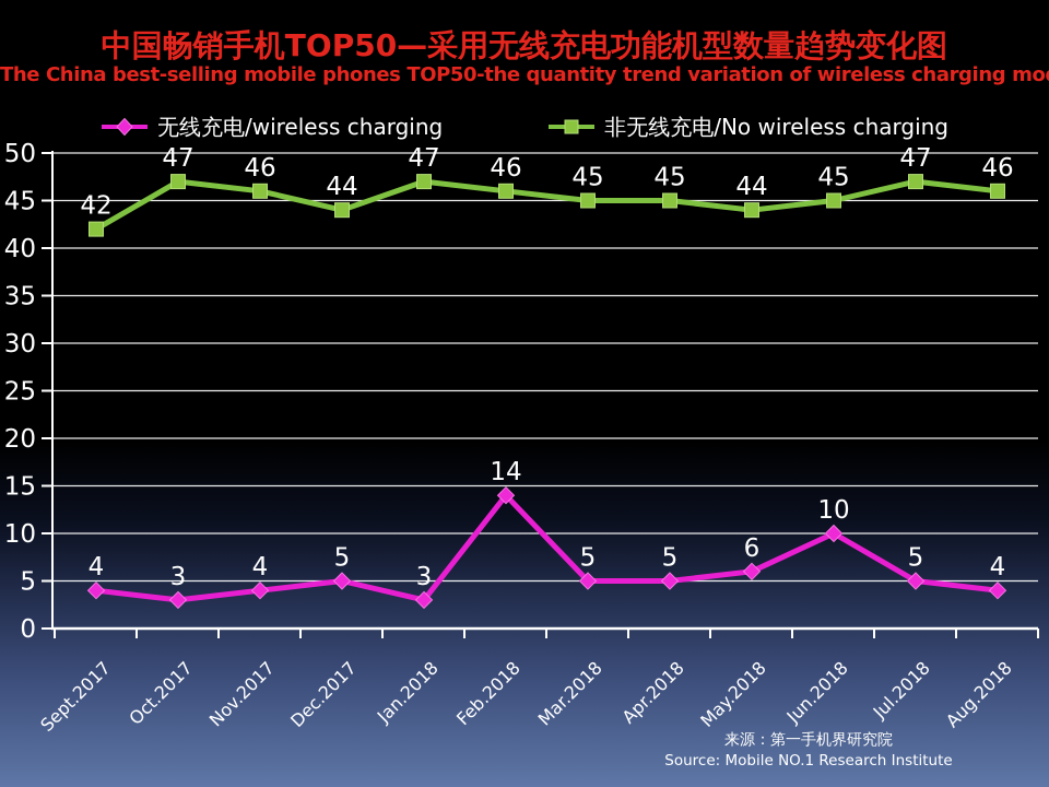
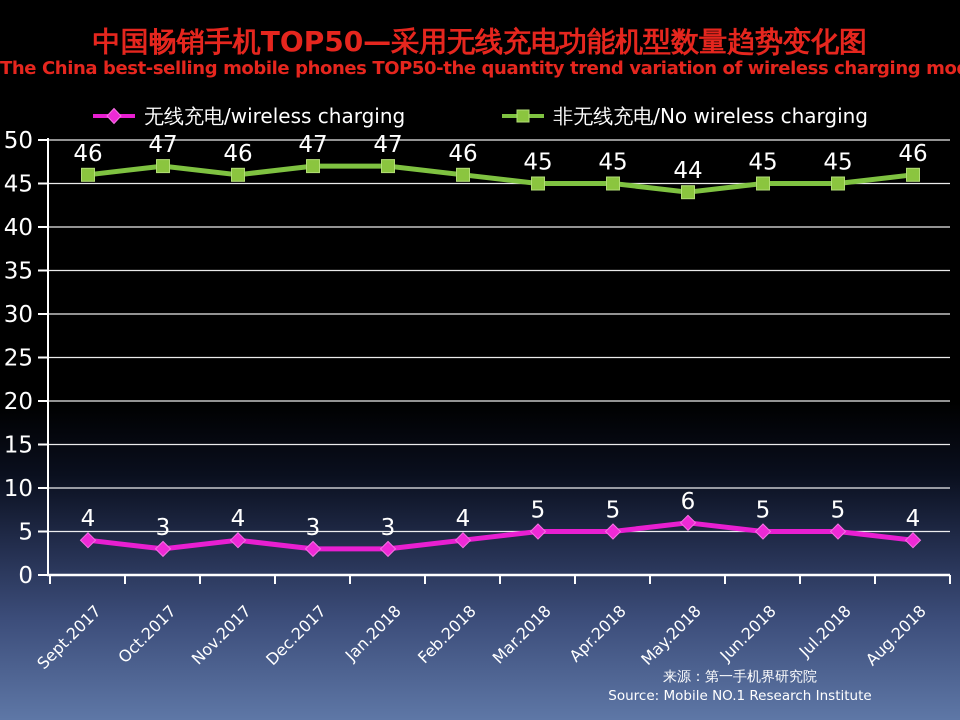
非无线充电/No wireless charging/Sept.2017: 42 -> 46
无线充电/wireless charging/Dec.2017: 5 -> 3
非无线充电/No wireless charging/Dec.2017: 44 -> 47
无线充电/wireless charging/Feb.2018: 14 -> 4
无线充电/wireless charging/Jun.2018: 10 -> 5
非无线充电/No wireless charging/Jul.2018: 47 -> 45
